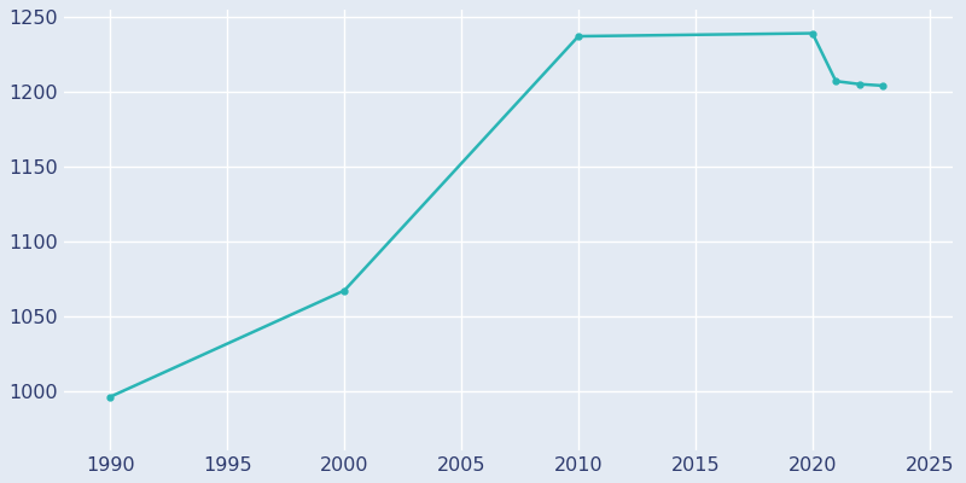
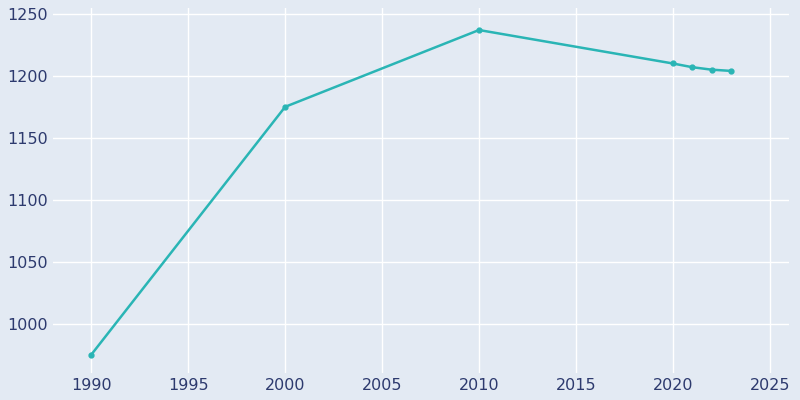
1990: 996 -> 975
2000: 1067 -> 1175
2020: 1239 -> 1210
